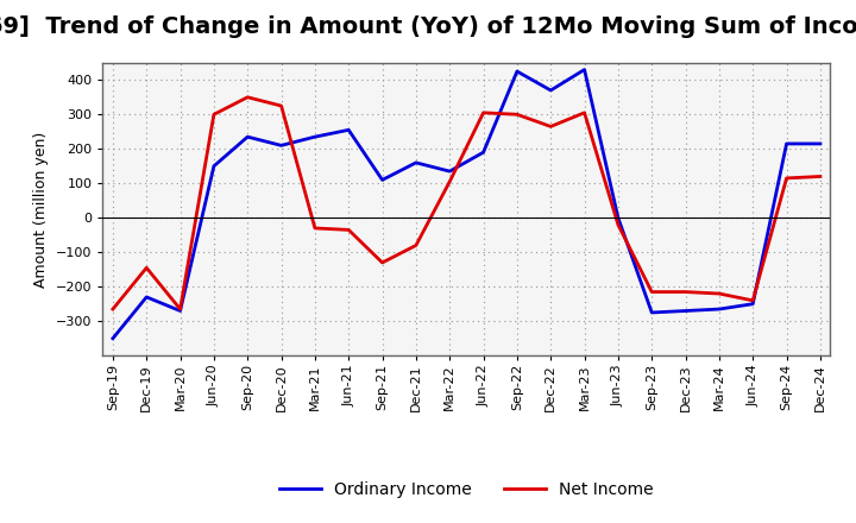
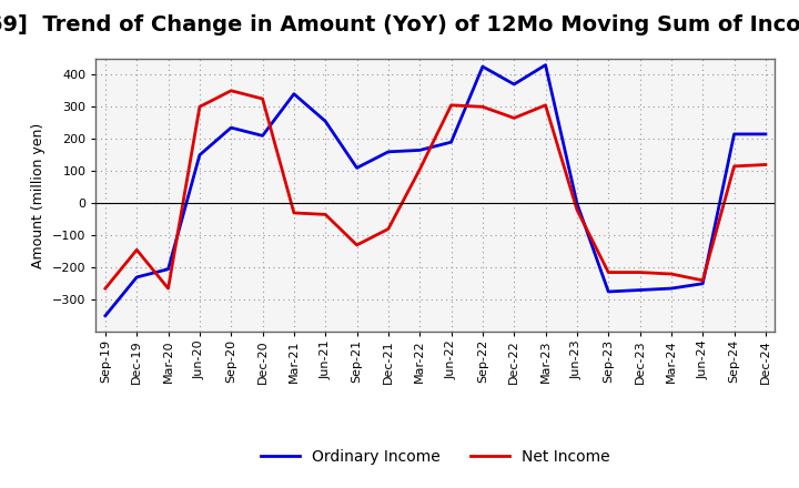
Ordinary Income/Mar-20: -270 -> -205
Ordinary Income/Mar-21: 235 -> 340
Ordinary Income/Mar-22: 135 -> 165
